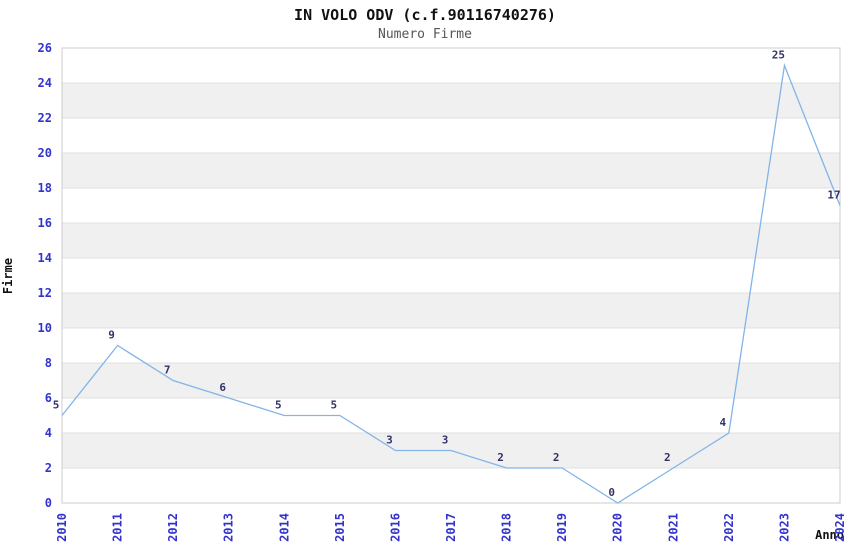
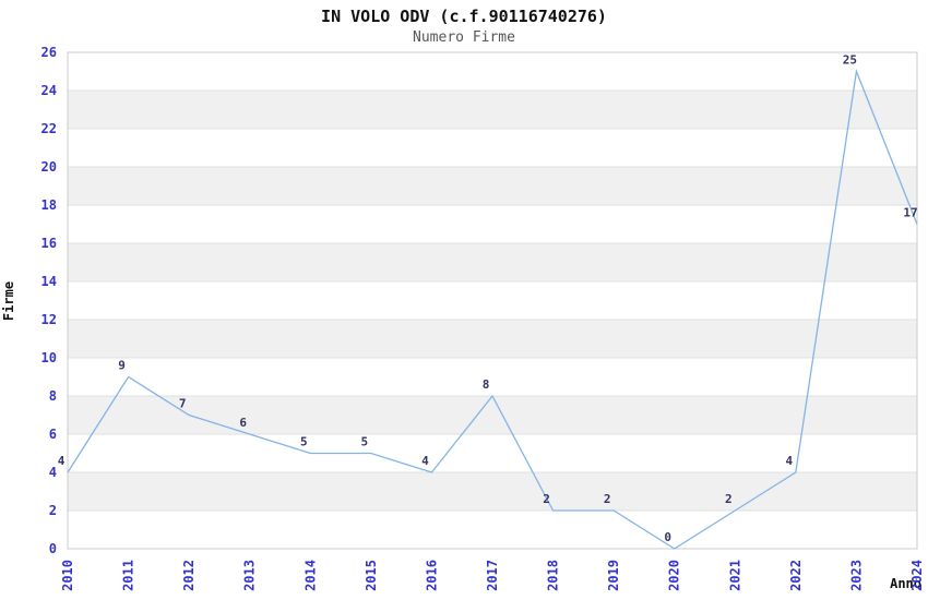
2010: 5 -> 4
2016: 3 -> 4
2017: 3 -> 8
